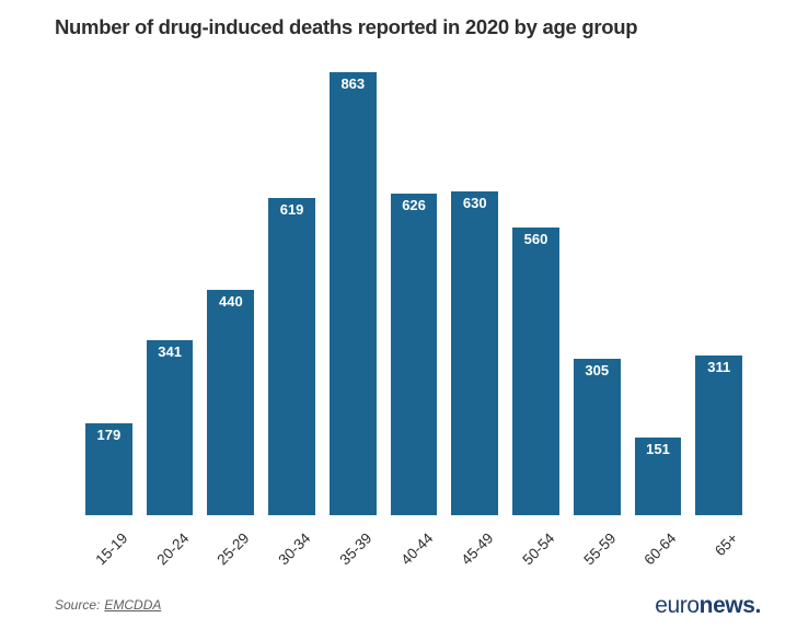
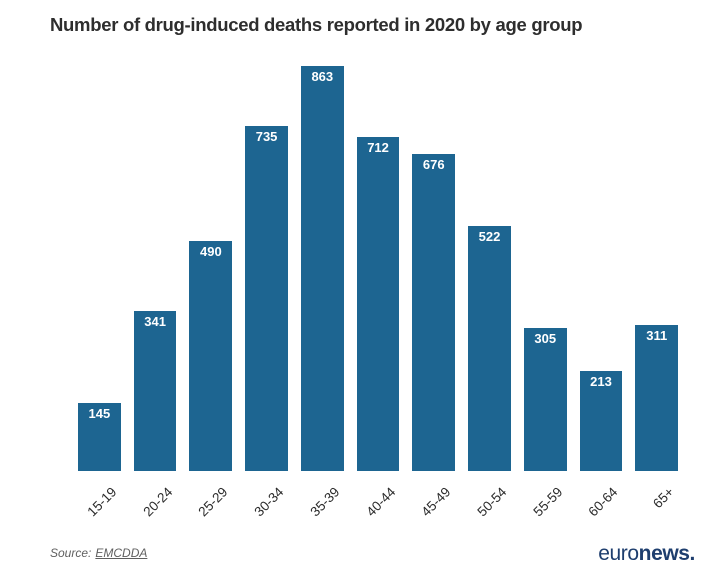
15-19: 179 -> 145
25-29: 440 -> 490
30-34: 619 -> 735
40-44: 626 -> 712
45-49: 630 -> 676
50-54: 560 -> 522
60-64: 151 -> 213
